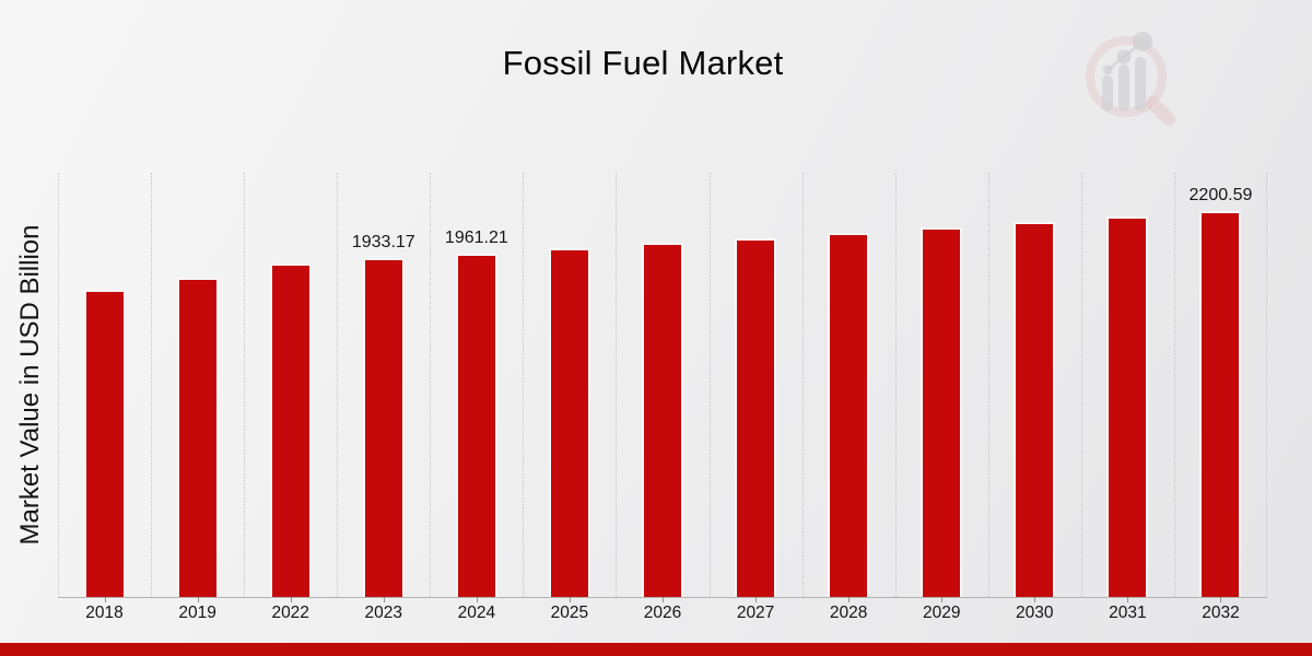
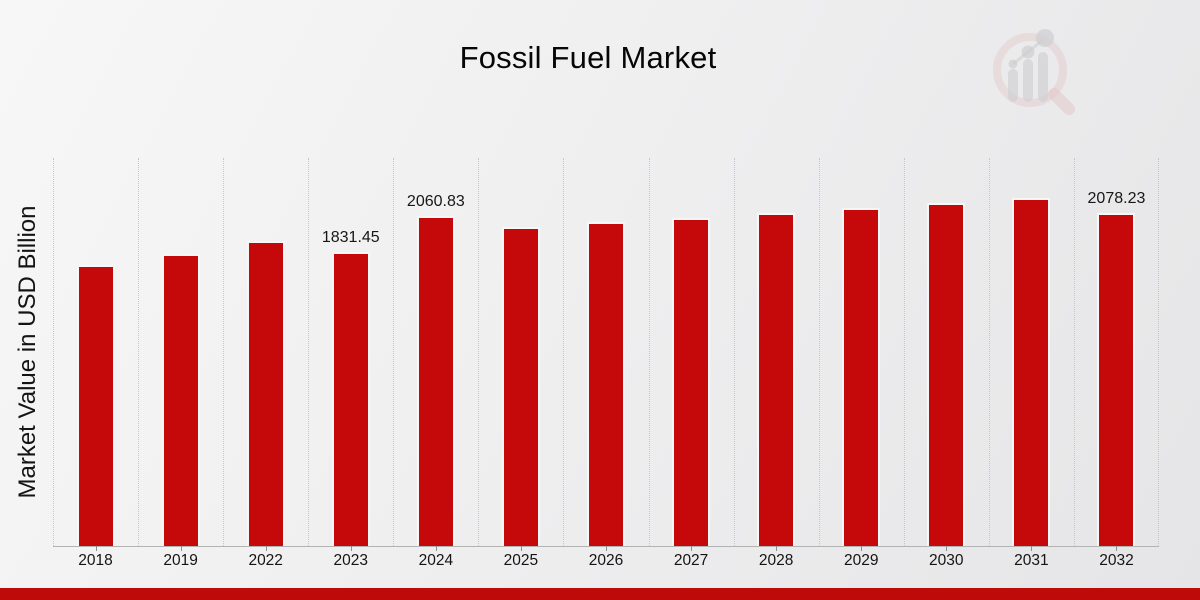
2023: 1933.17 -> 1831.45
2024: 1961.21 -> 2060.83
2032: 2200.59 -> 2078.23
